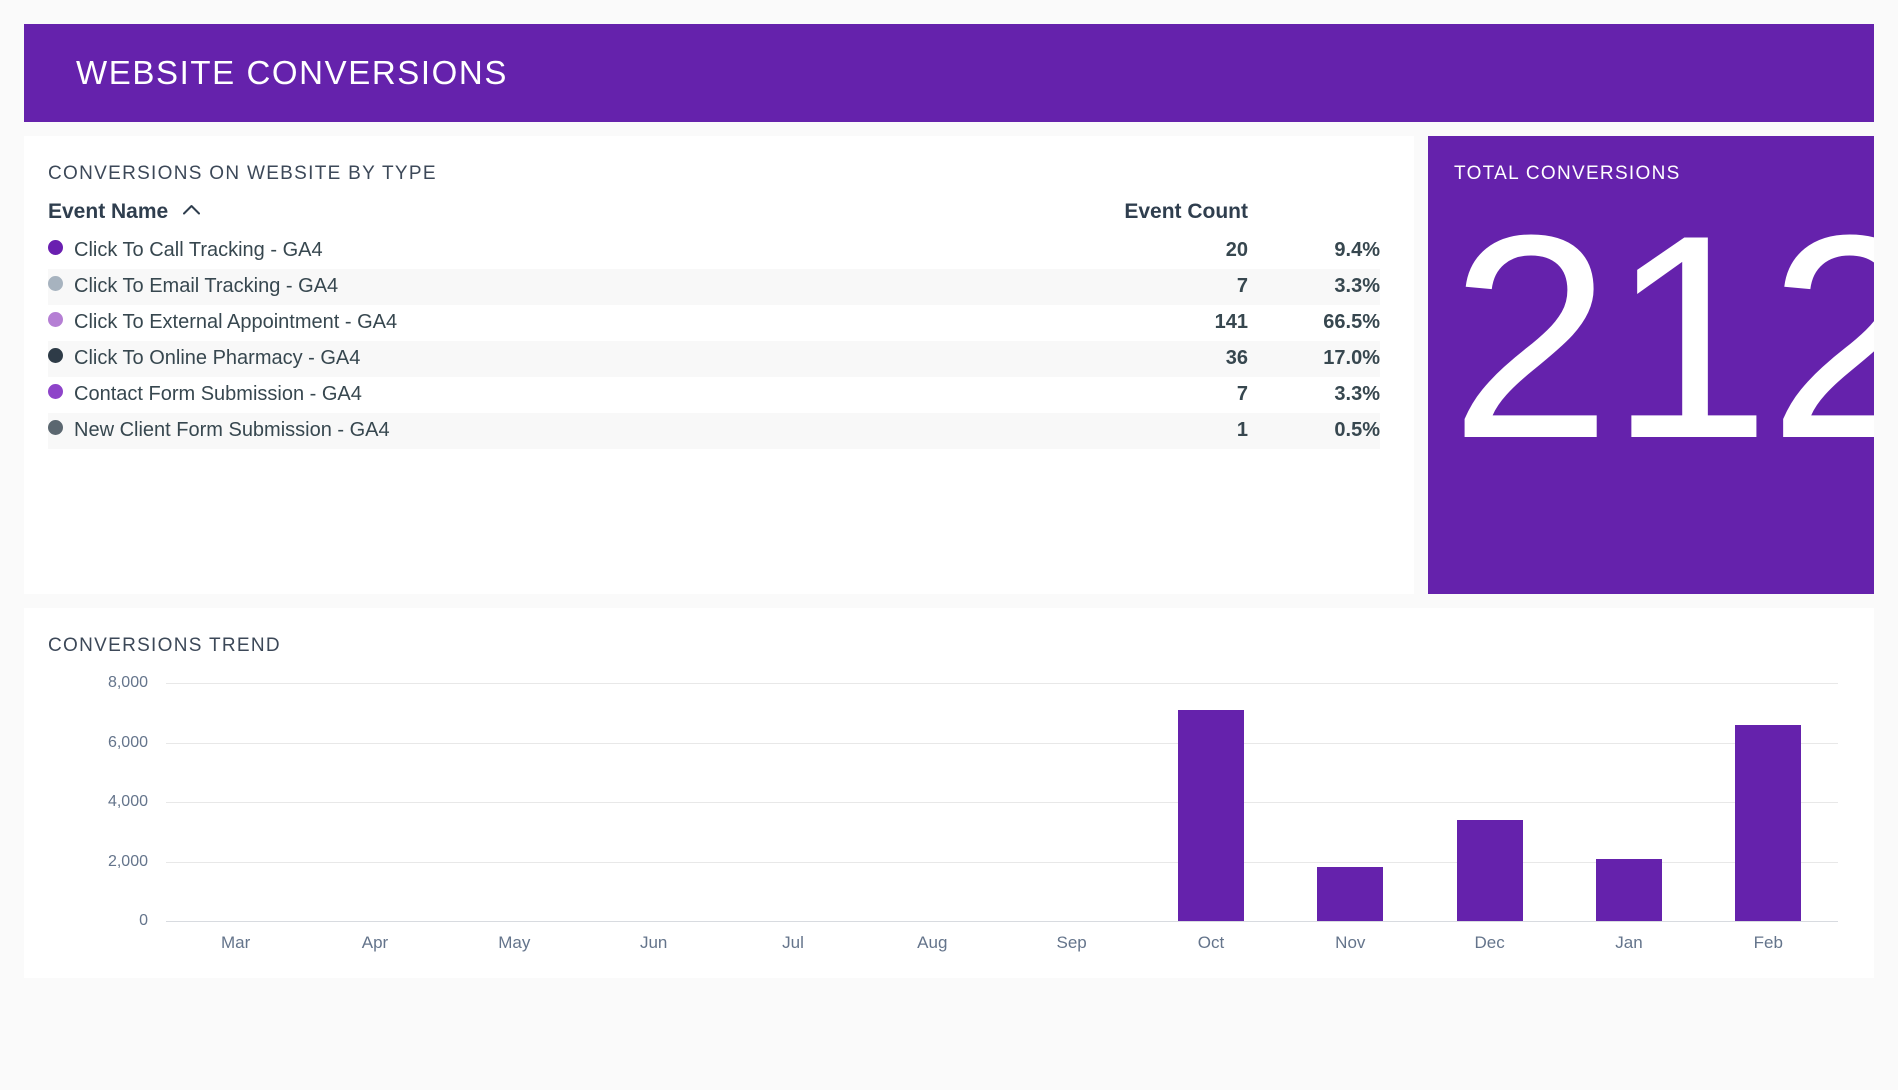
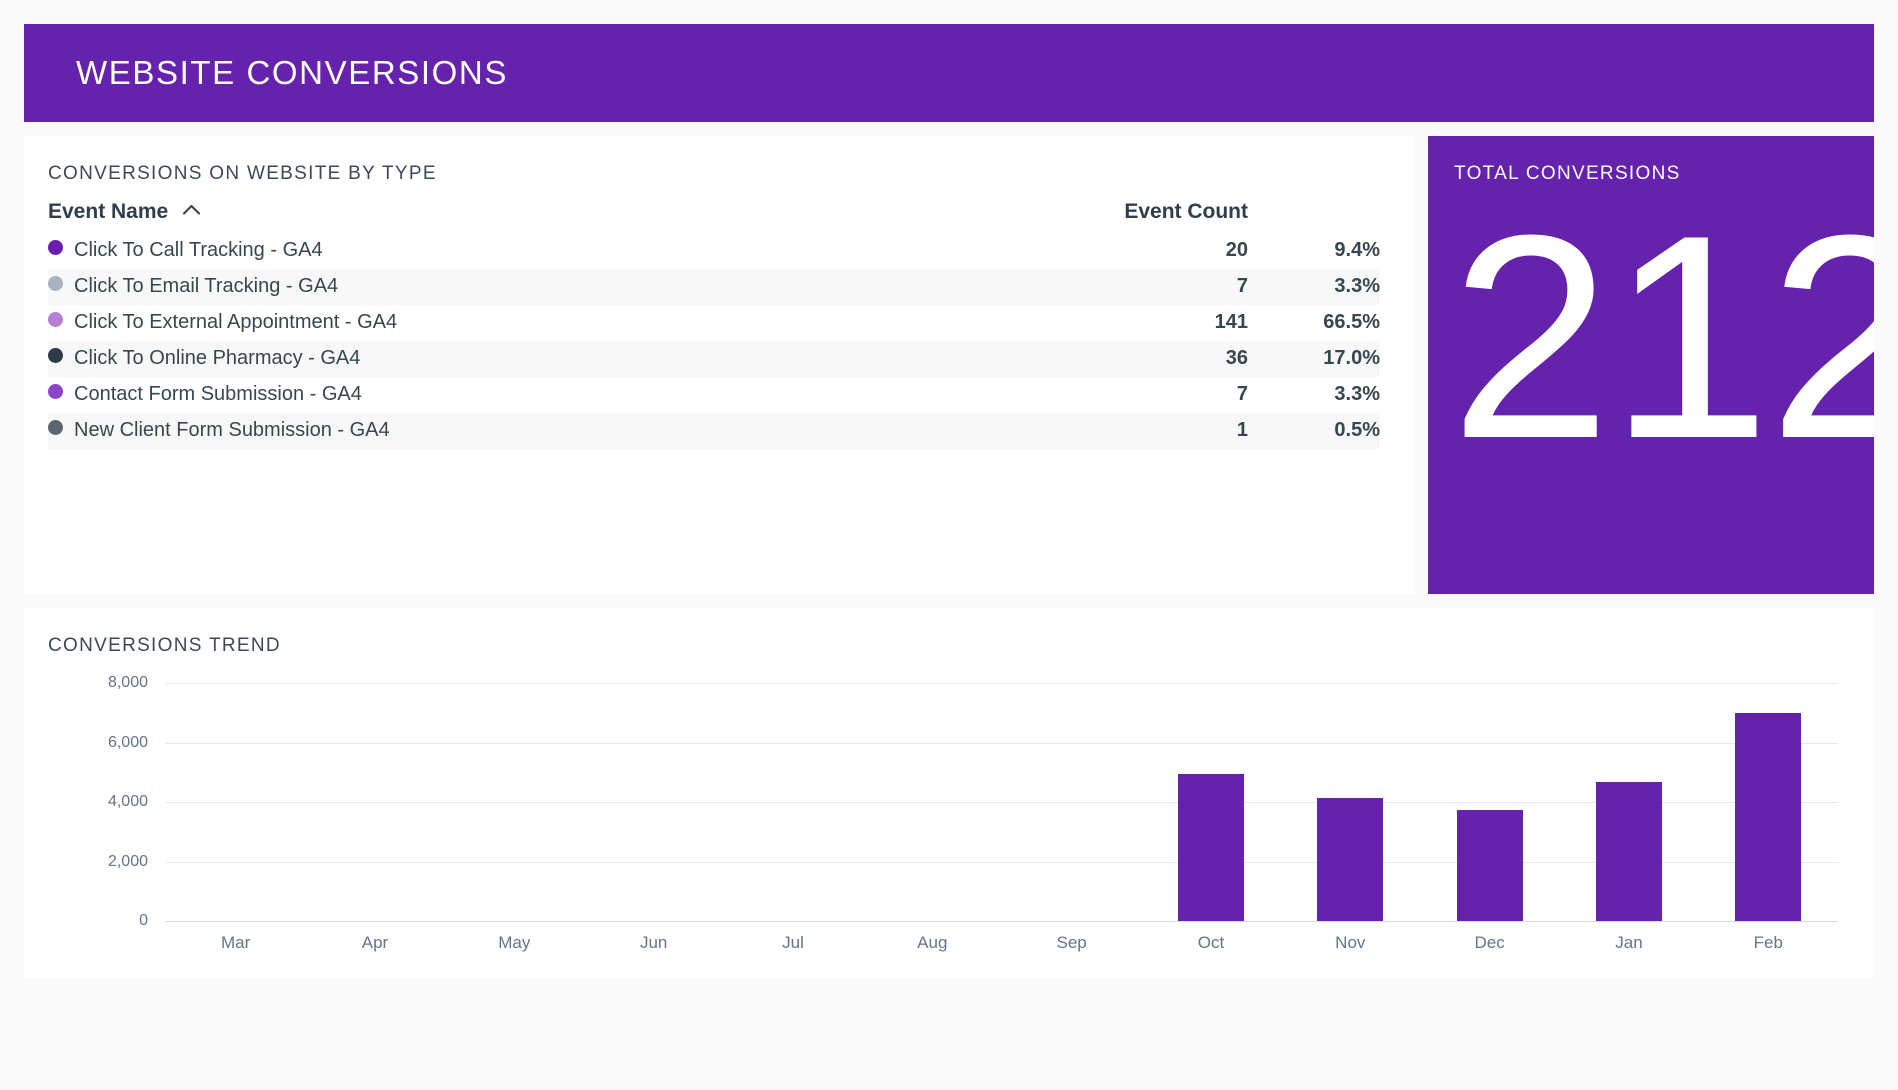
Oct: 7100 -> 5000
Nov: 1800 -> 4100
Dec: 3400 -> 3700
Jan: 2100 -> 4700
Feb: 6600 -> 7000
